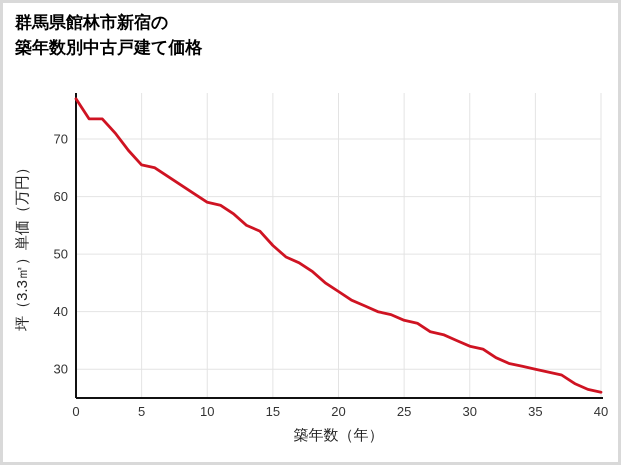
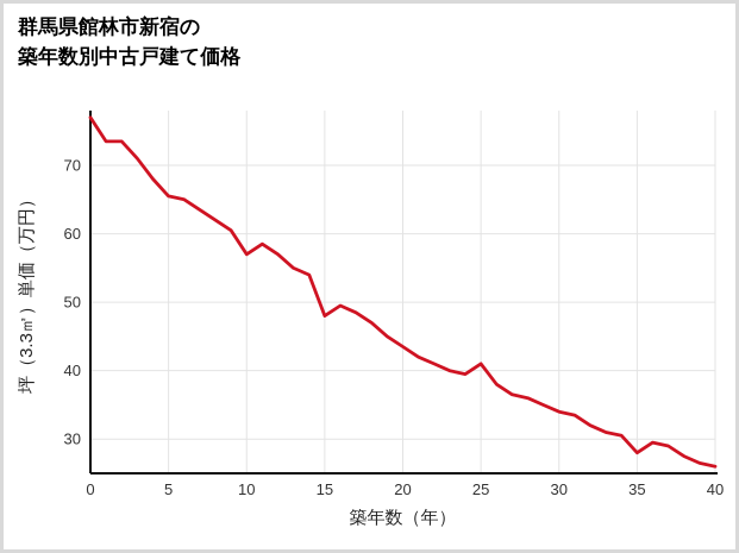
10: 59 -> 57
15: 52 -> 48
25: 38 -> 41
35: 30 -> 28
